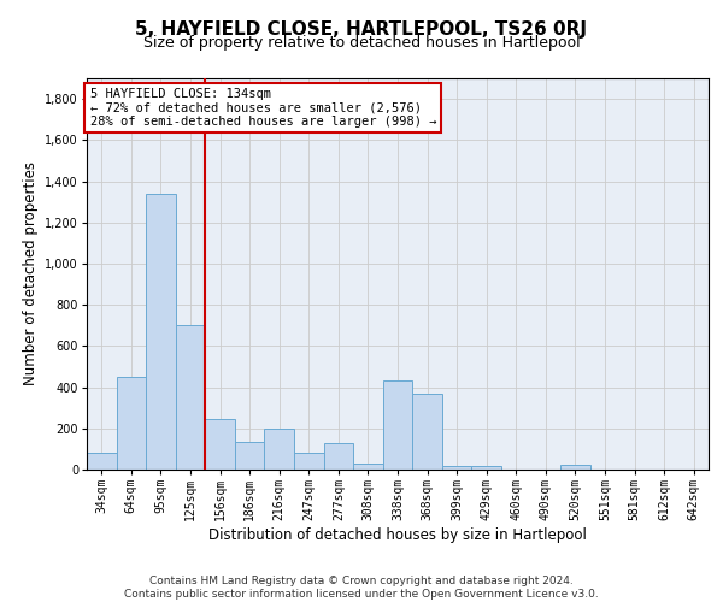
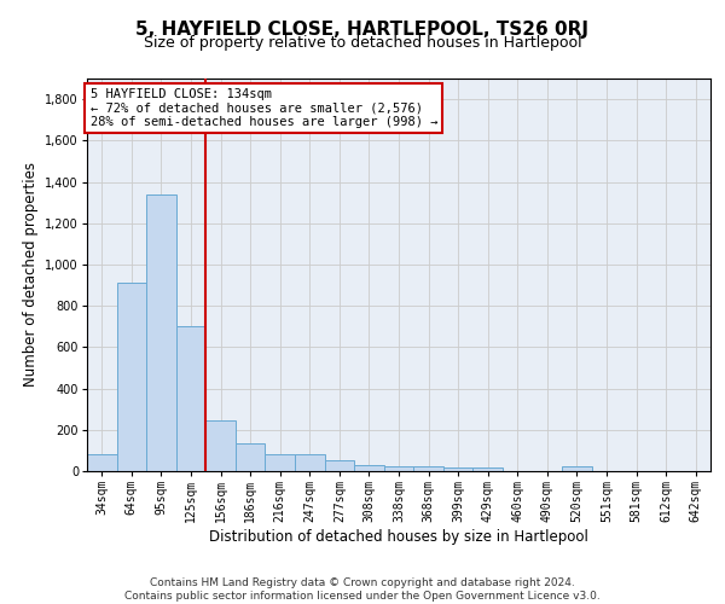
64sqm: 450 -> 910
216sqm: 200 -> 80
277sqm: 130 -> 50
338sqm: 430 -> 20
368sqm: 370 -> 20
